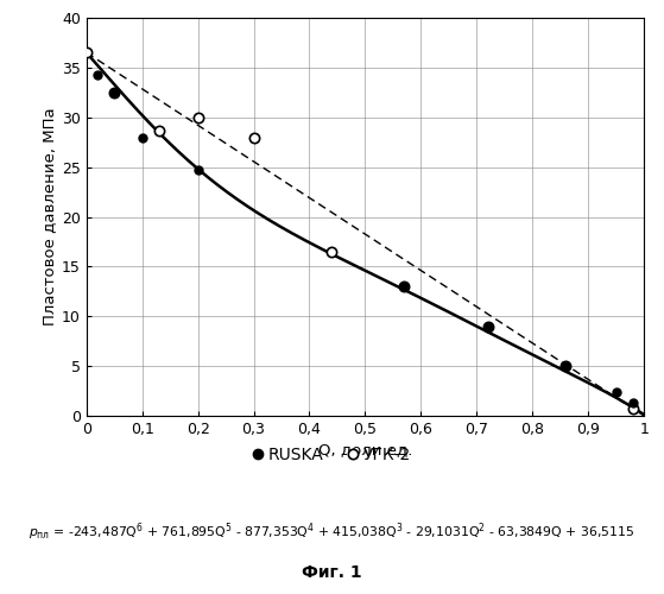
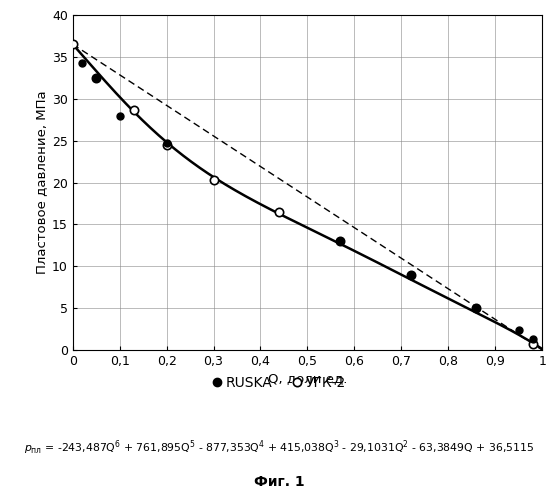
RUSKA/0,2: 30.0 -> 24.5
RUSKA/0,3: 28.0 -> 20.3
